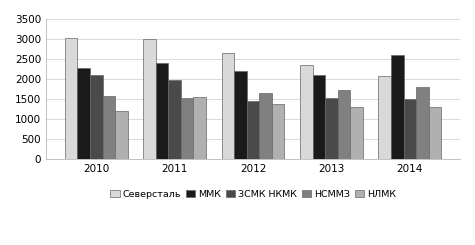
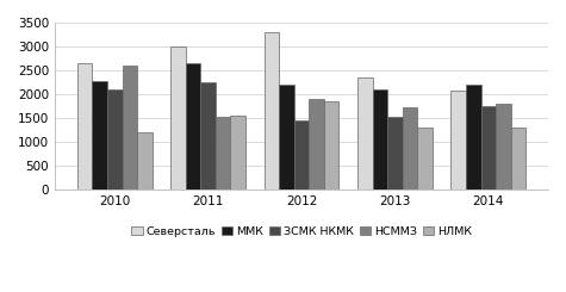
Северсталь/2010: 3020 -> 2650
НСММЗ/2010: 1580 -> 2600
ММК/2011: 2390 -> 2650
ЗСМК НКМК/2011: 1970 -> 2250
Северсталь/2012: 2640 -> 3300
НСММЗ/2012: 1640 -> 1900
НЛМК/2012: 1370 -> 1850
ММК/2014: 2590 -> 2200
ЗСМК НКМК/2014: 1510 -> 1750
